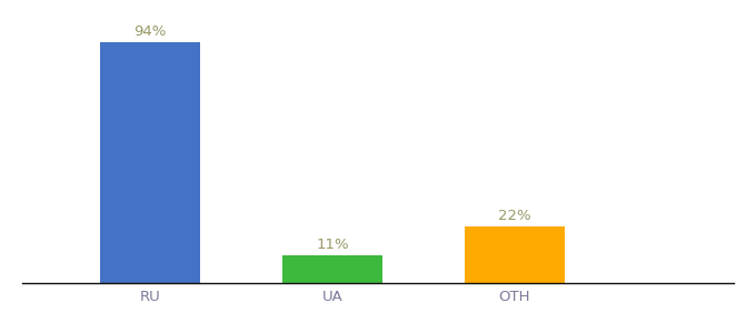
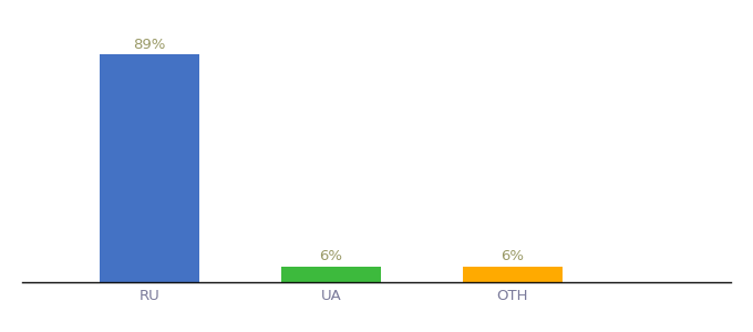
RU: 94% -> 89%
UA: 11% -> 6%
OTH: 22% -> 6%
